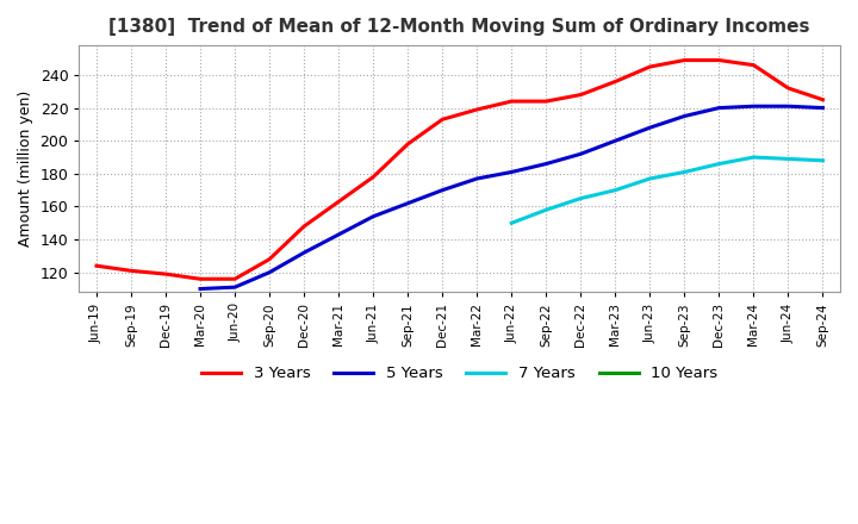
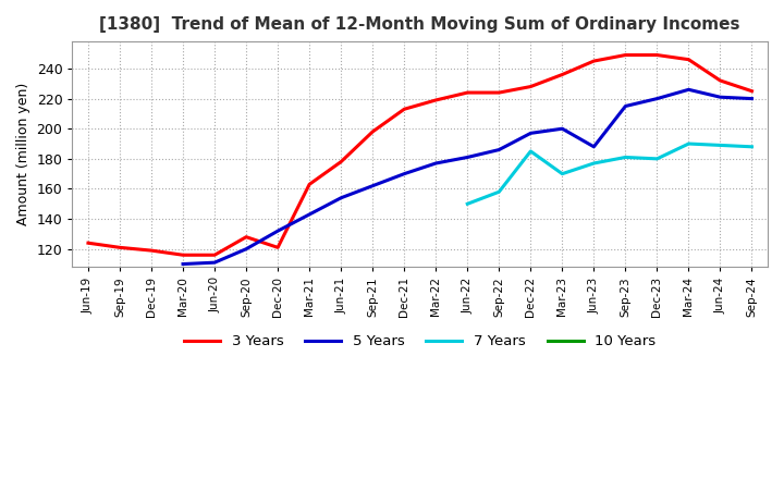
3 Years/Dec-20: 148 -> 121
5 Years/Dec-22: 192 -> 197
7 Years/Dec-22: 165 -> 185
5 Years/Jun-23: 208 -> 188
7 Years/Dec-23: 186 -> 180
5 Years/Mar-24: 221 -> 226
